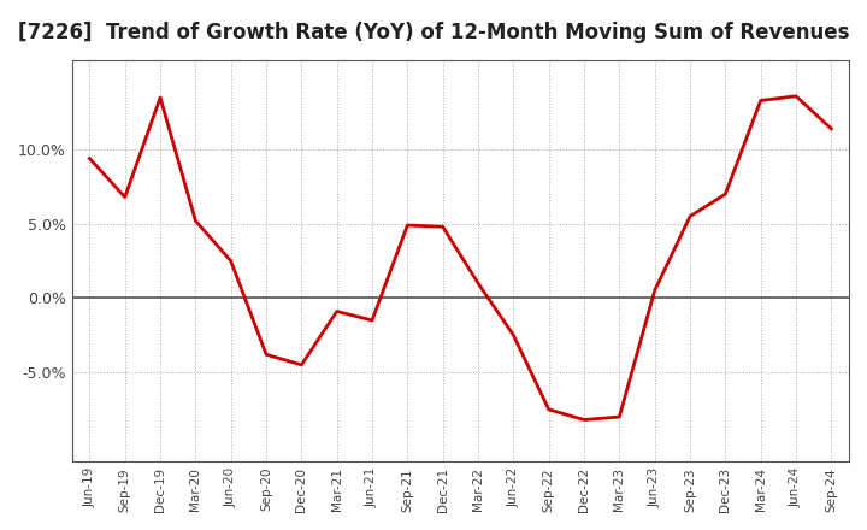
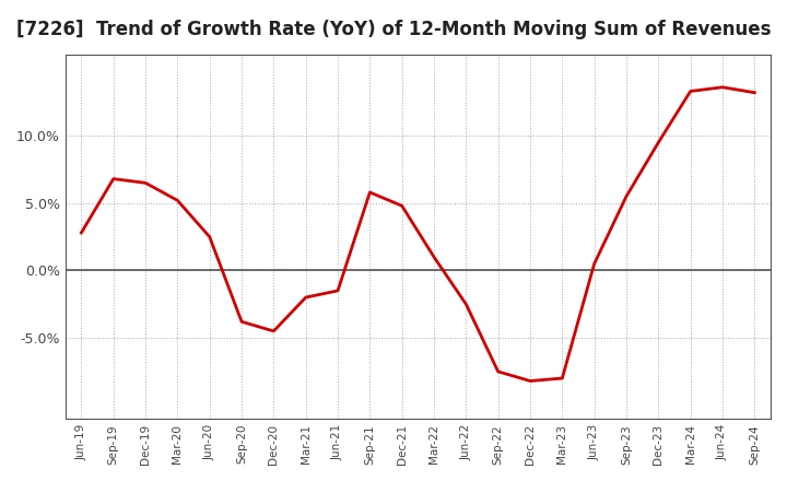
Jun-19: 9.4% -> 2.8%
Dec-19: 13.5% -> 6.5%
Mar-21: -0.9% -> -2.0%
Sep-21: 4.9% -> 5.8%
Dec-23: 7.0% -> 9.5%
Sep-24: 11.4% -> 13.2%
